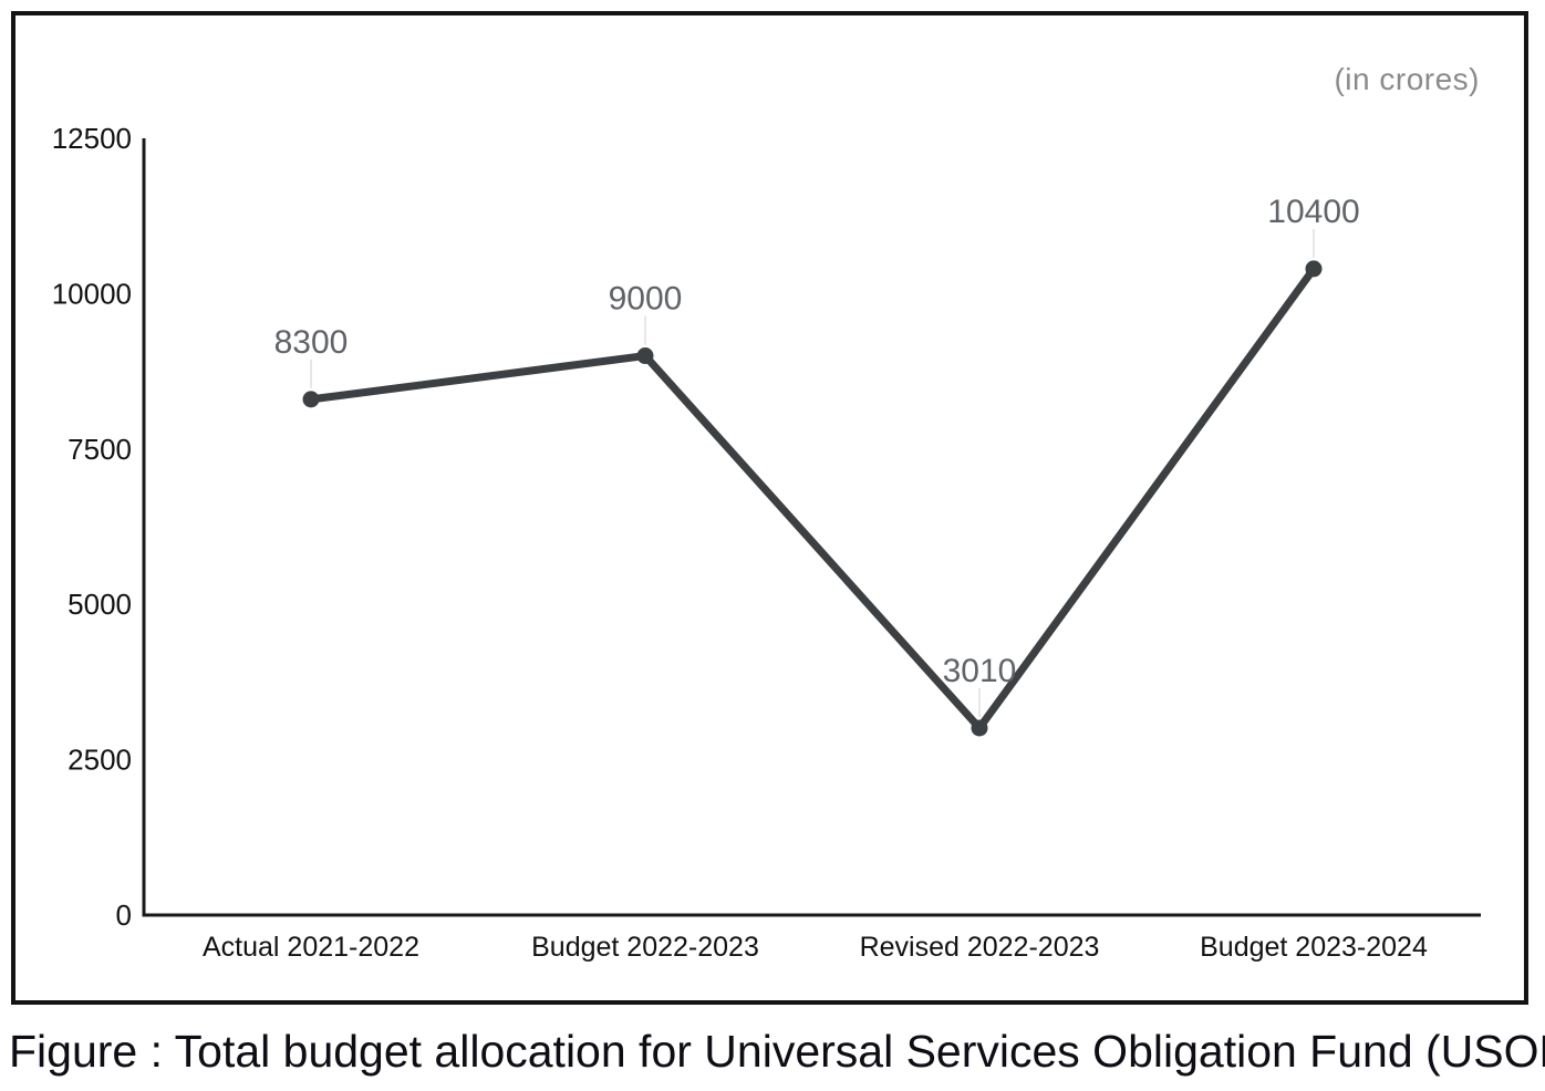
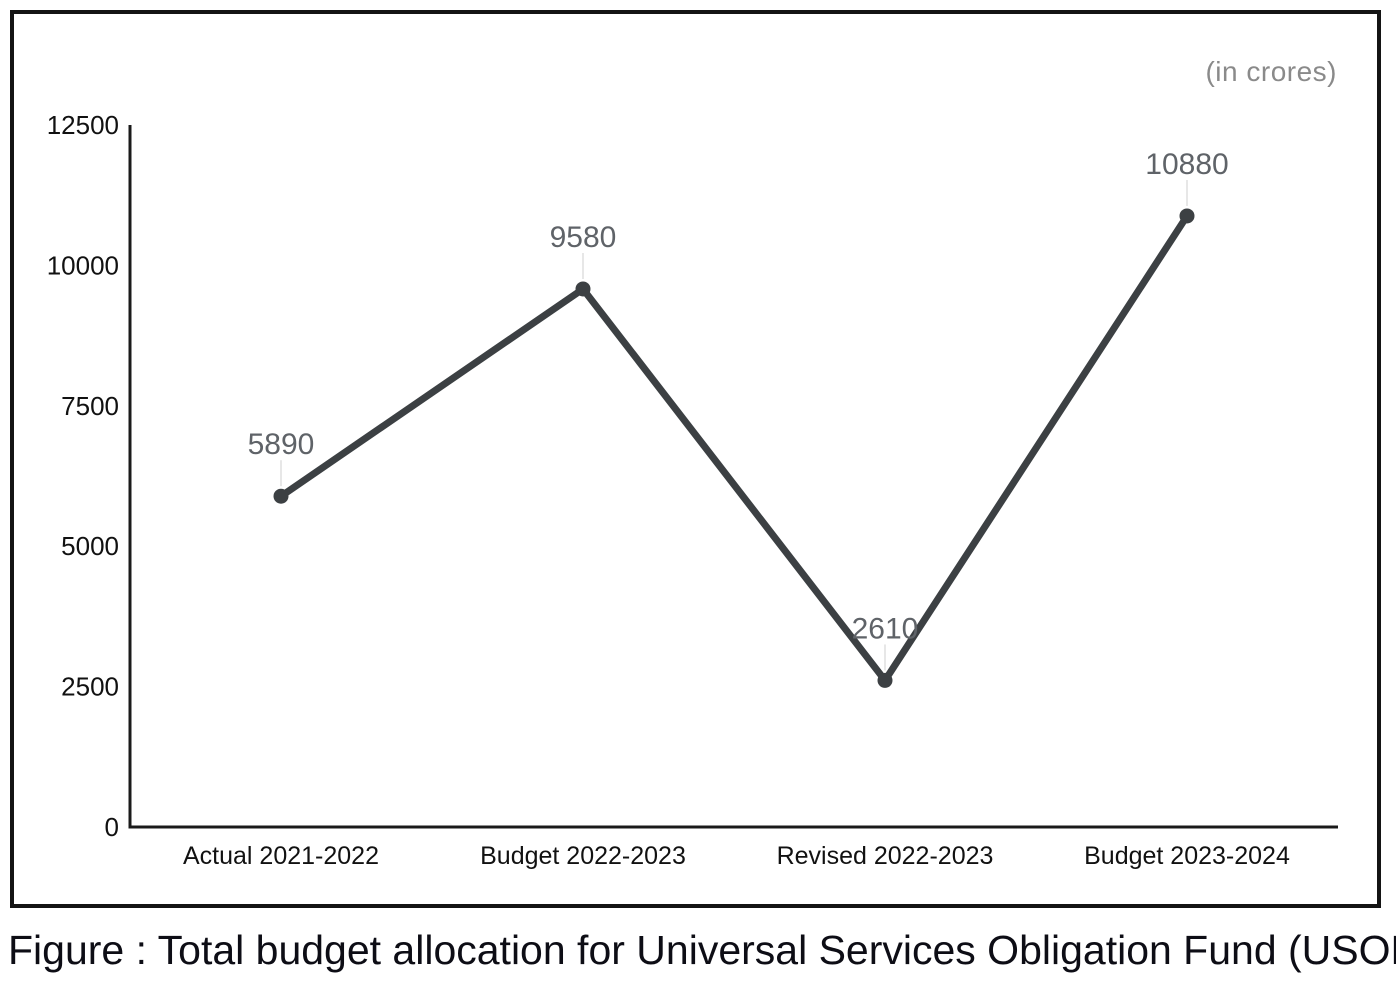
Actual 2021-2022: 8300 -> 5890
Budget 2022-2023: 9000 -> 9580
Revised 2022-2023: 3010 -> 2610
Budget 2023-2024: 10400 -> 10880
